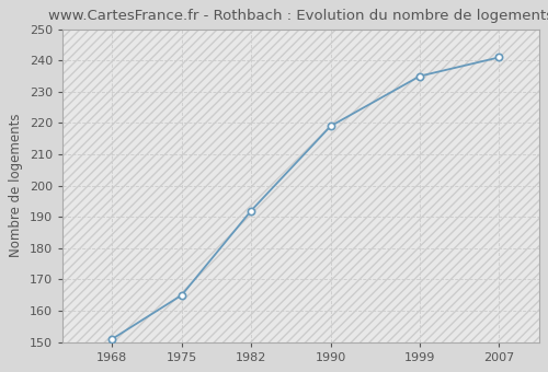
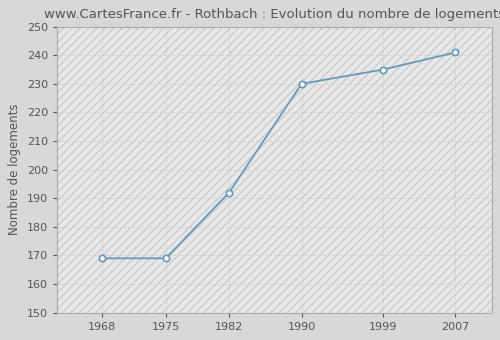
1968: 151 -> 169
1975: 165 -> 169
1990: 219 -> 230
